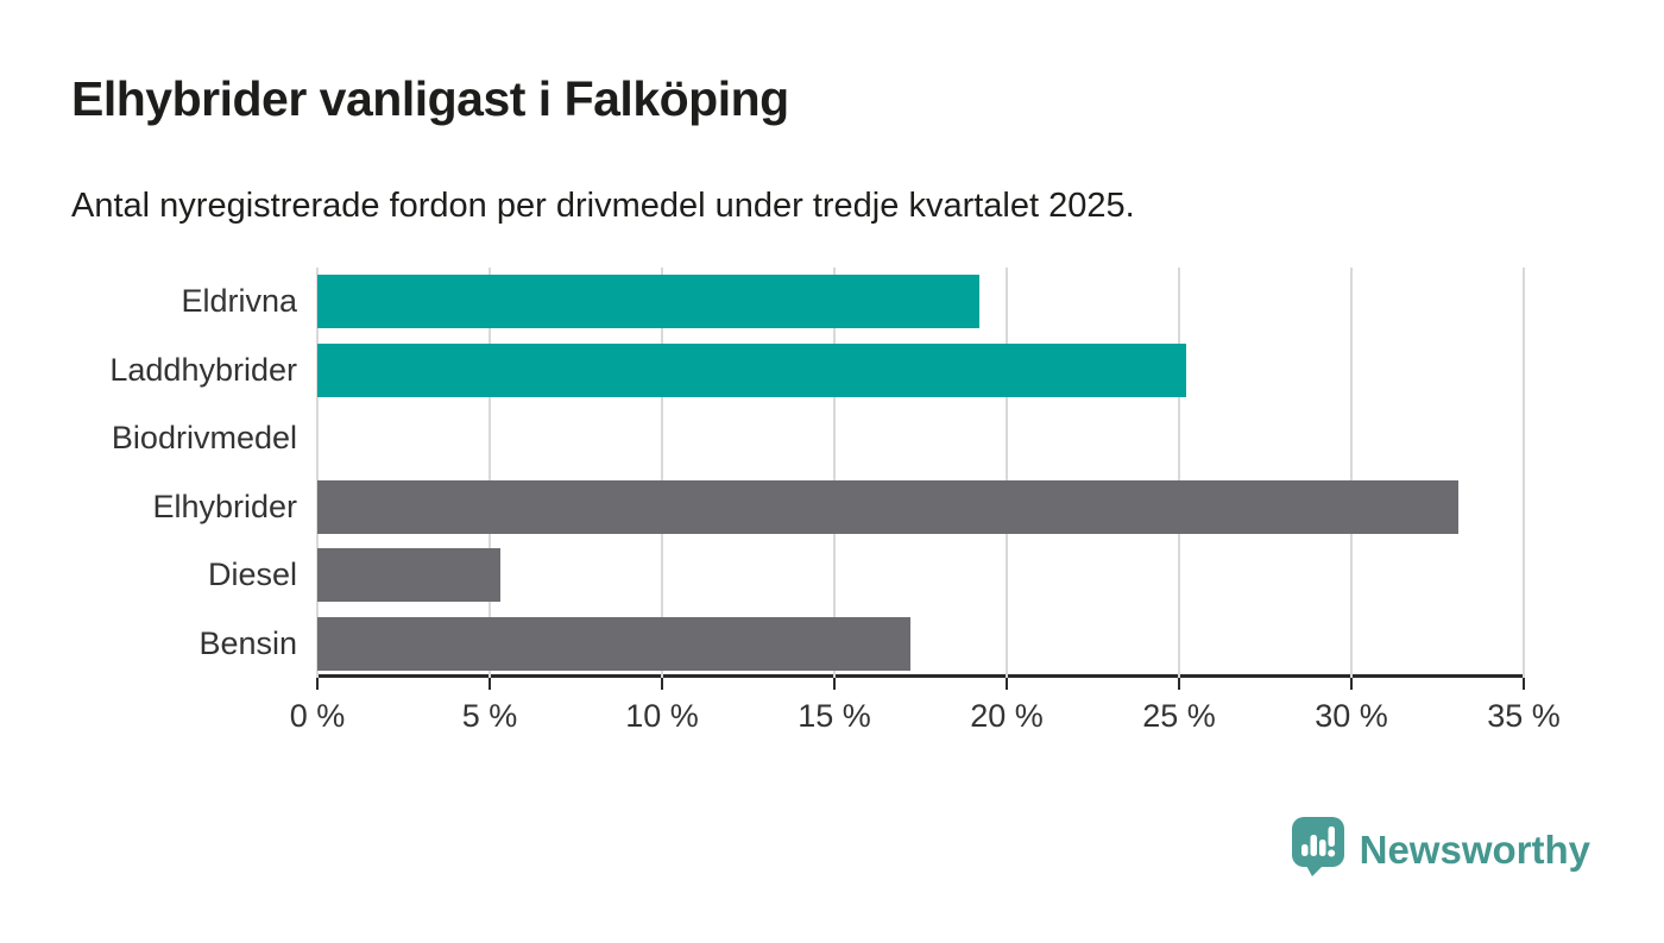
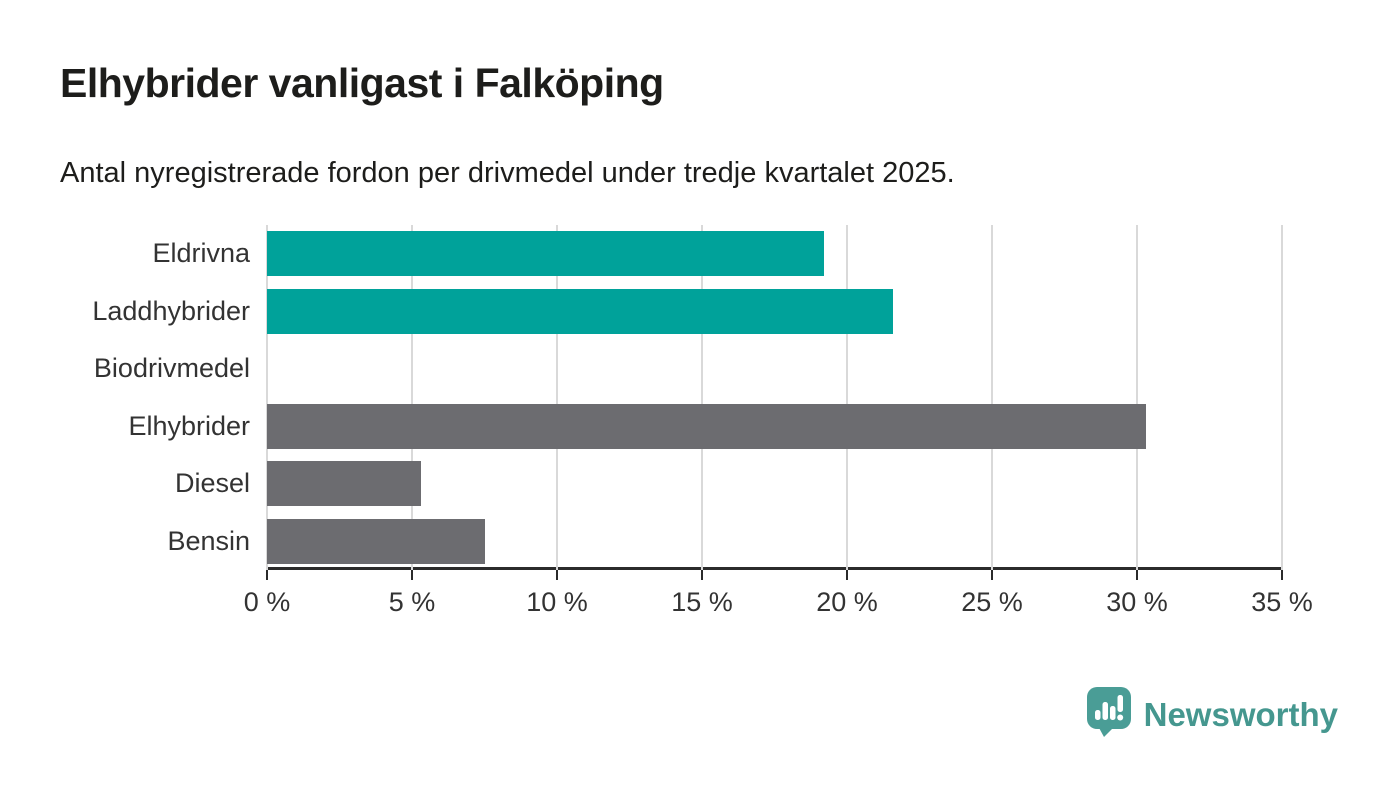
Laddhybrider: 25.2% -> 21.6%
Elhybrider: 33.1% -> 30.3%
Bensin: 17.2% -> 7.5%
